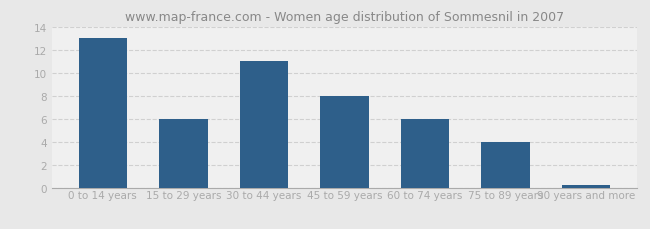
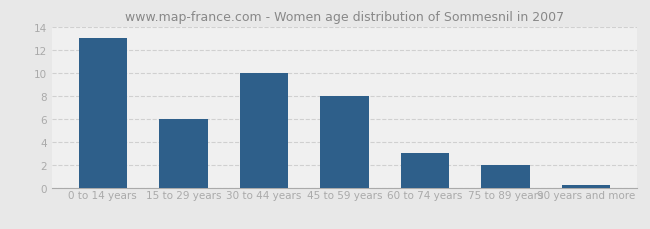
30 to 44 years: 11.0 -> 10.0
60 to 74 years: 6.0 -> 3.0
75 to 89 years: 4.0 -> 2.0
